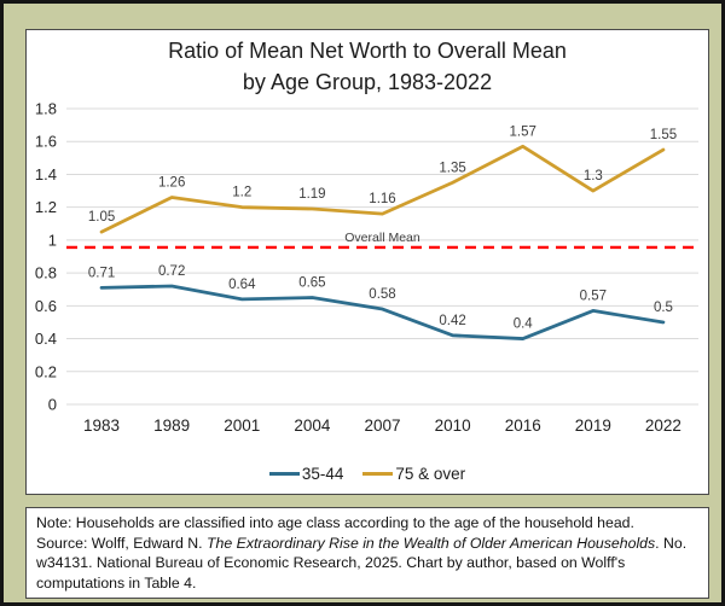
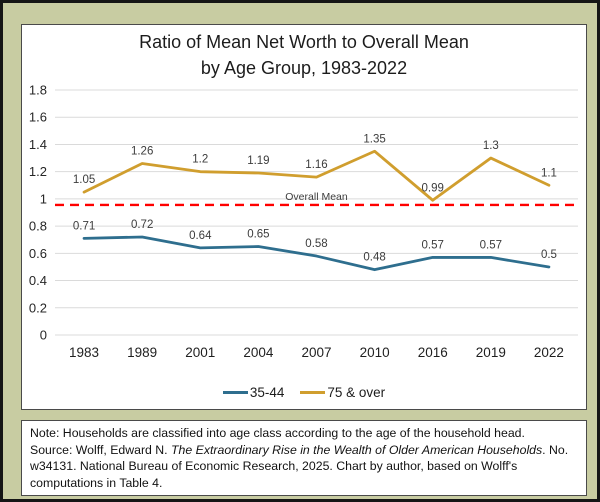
35-44/2010: 0.42 -> 0.48
35-44/2016: 0.4 -> 0.57
75 & over/2016: 1.57 -> 0.99
75 & over/2022: 1.55 -> 1.1
